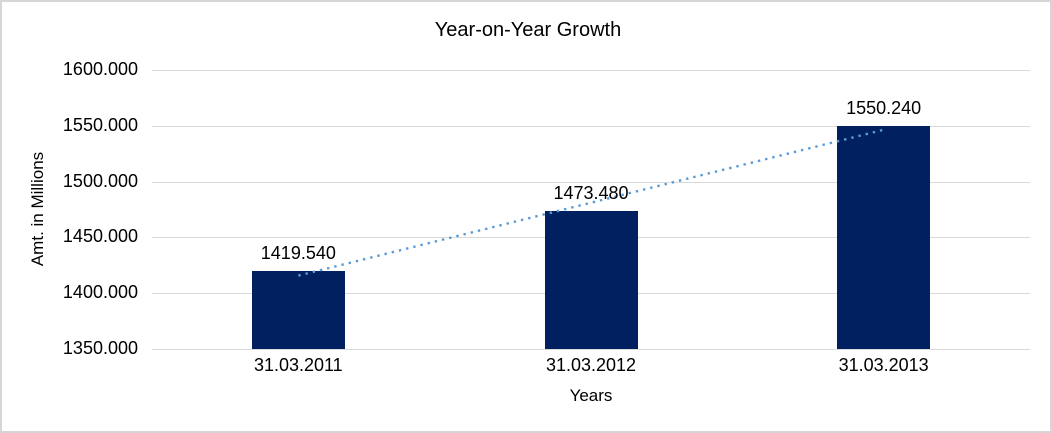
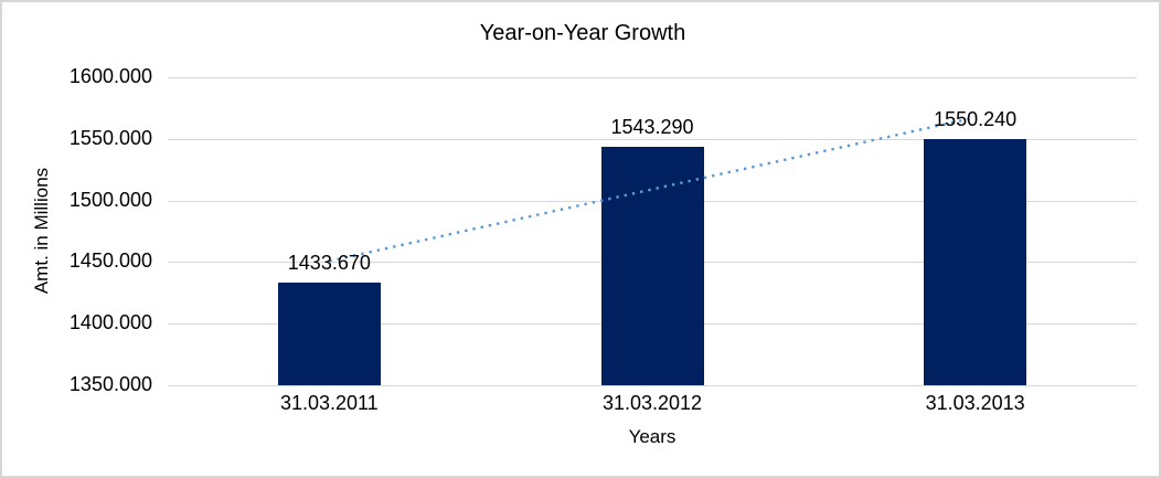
31.03.2011: 1419.540 -> 1433.670
31.03.2012: 1473.480 -> 1543.290
